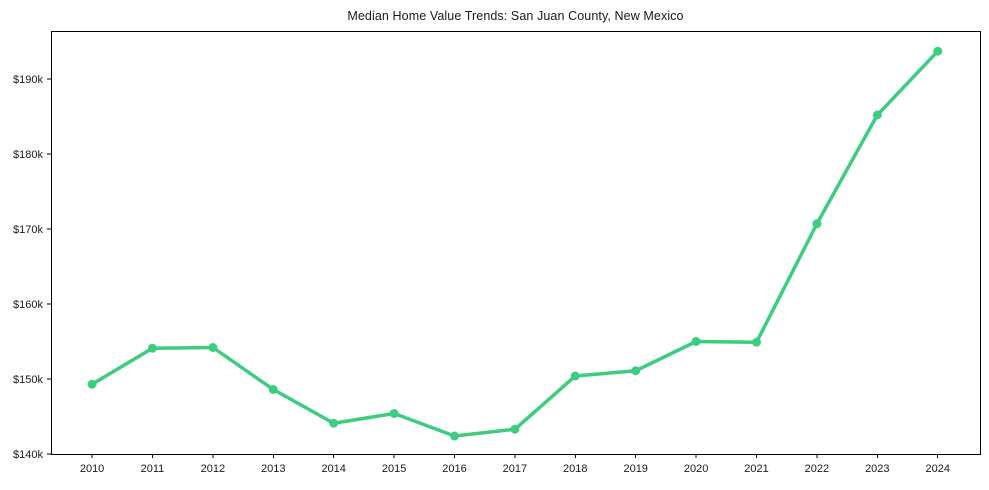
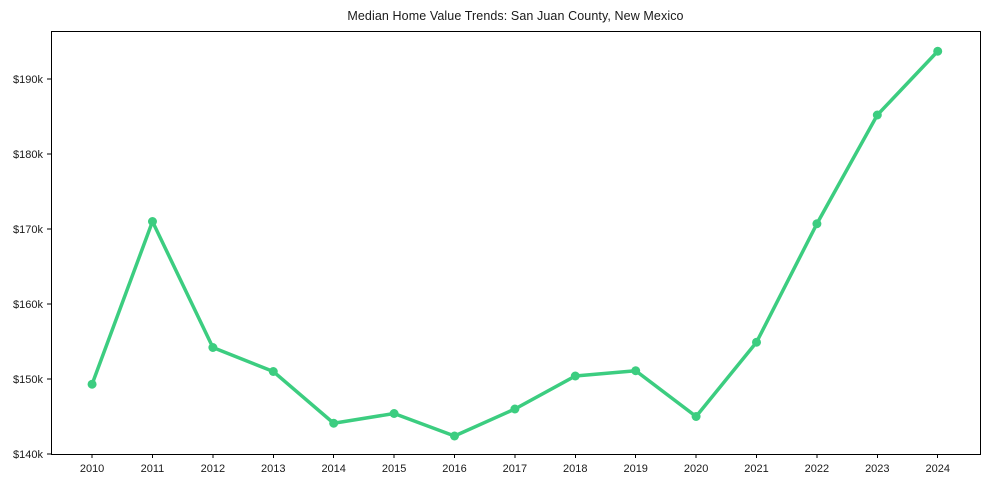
2011: $154k -> $171k
2013: $149k -> $151k
2017: $143k -> $146k
2020: $155k -> $145k
